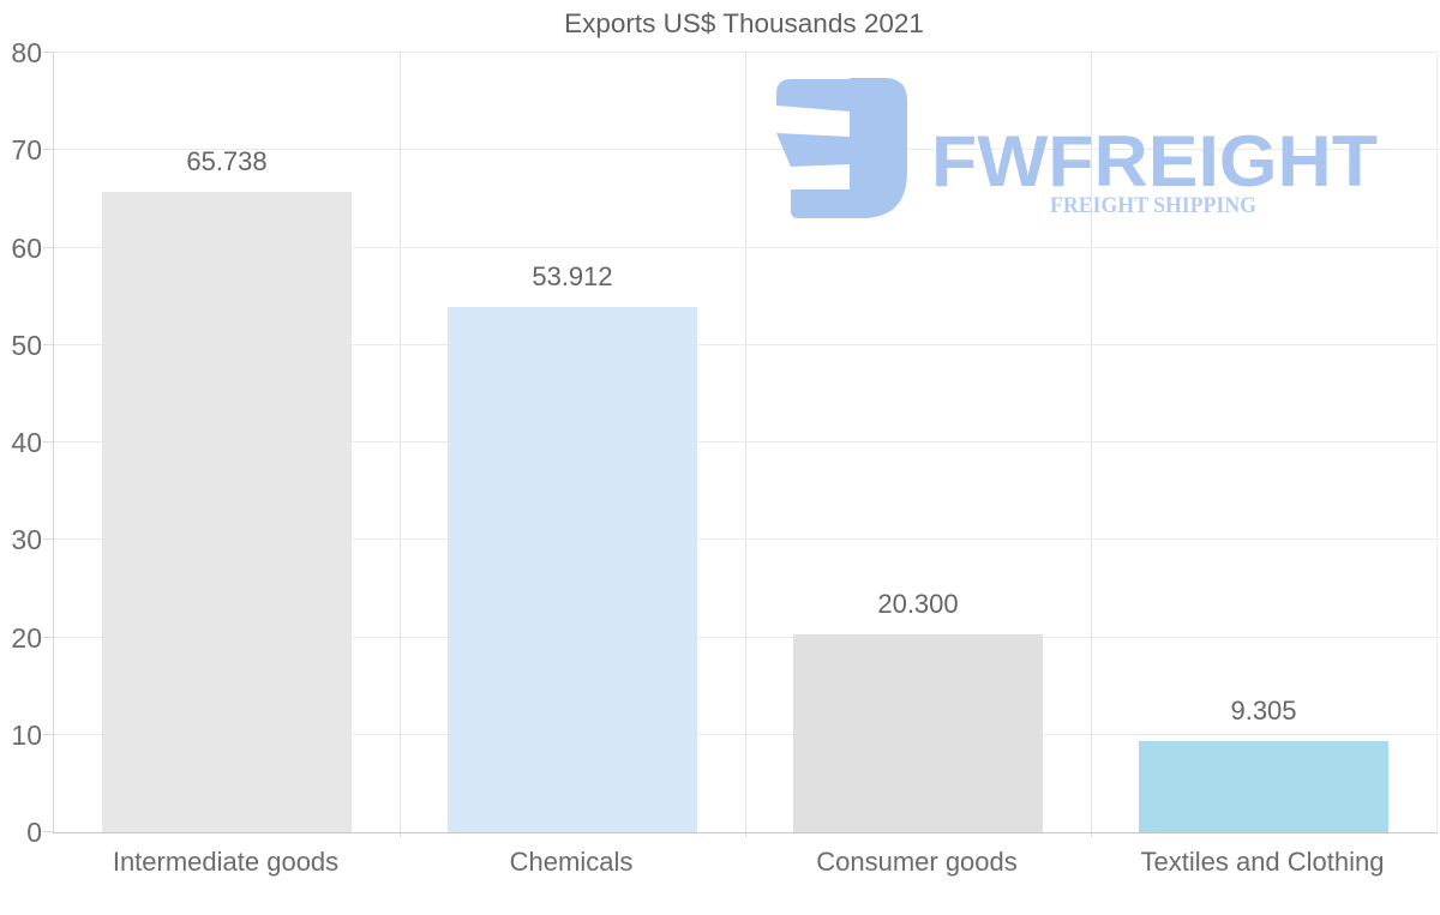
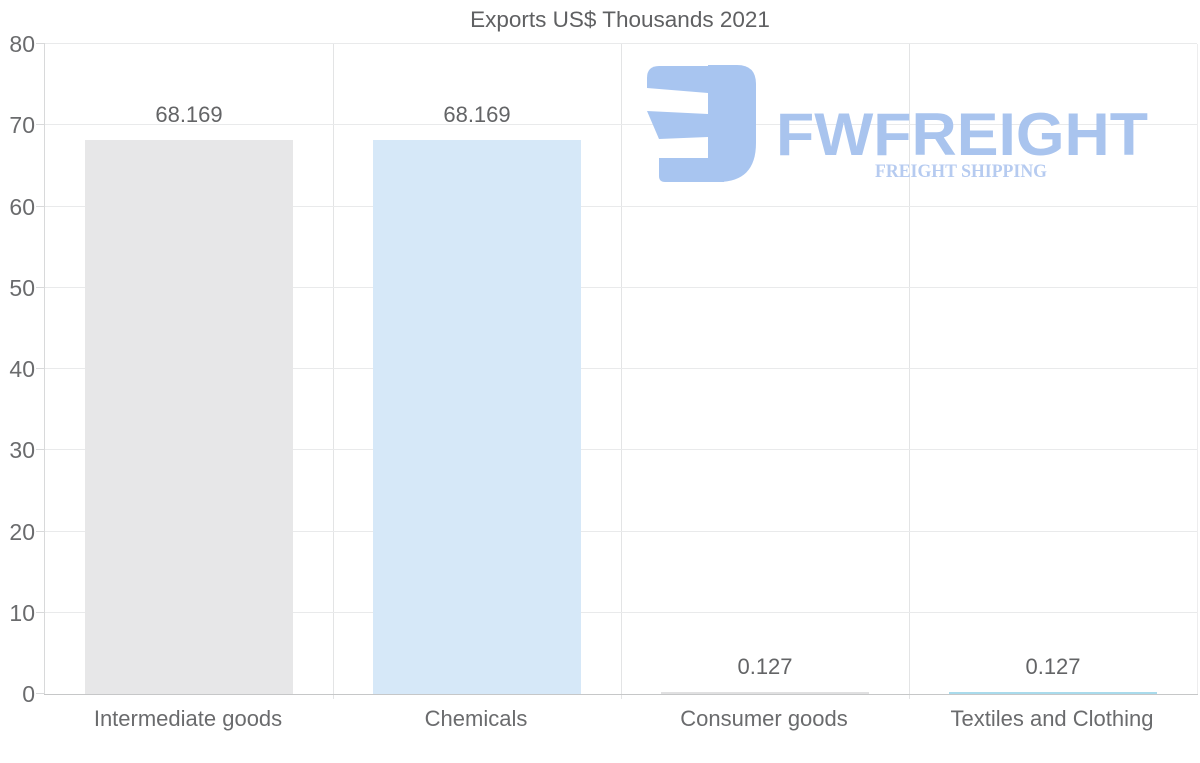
Intermediate goods: 65.738 -> 68.169
Chemicals: 53.912 -> 68.169
Consumer goods: 20.300 -> 0.127
Textiles and Clothing: 9.305 -> 0.127
